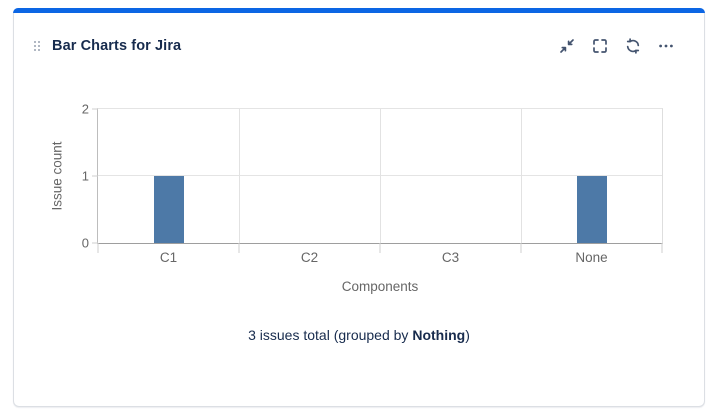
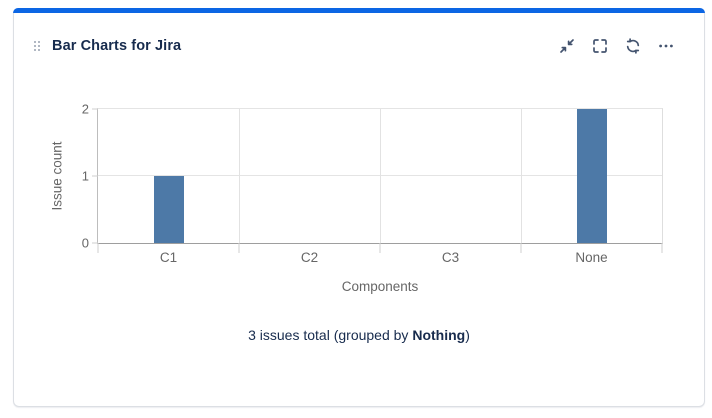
None: 1 -> 2
